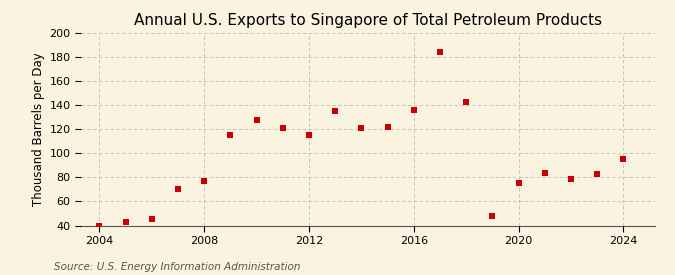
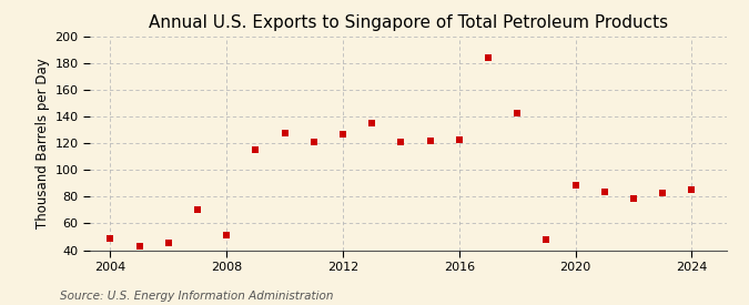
2004: 40 -> 49
2008: 77 -> 51
2012: 115 -> 127
2016: 136 -> 123
2020: 75 -> 89
2024: 95 -> 85
